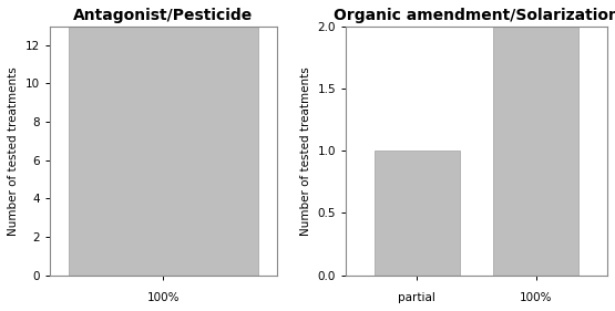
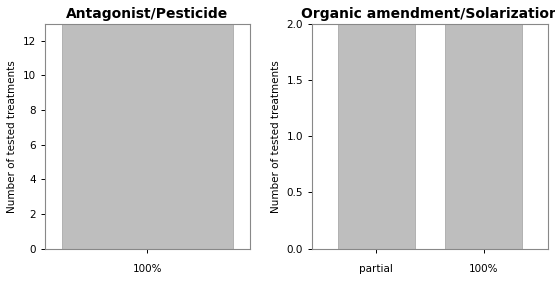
partial: 1 -> 2
